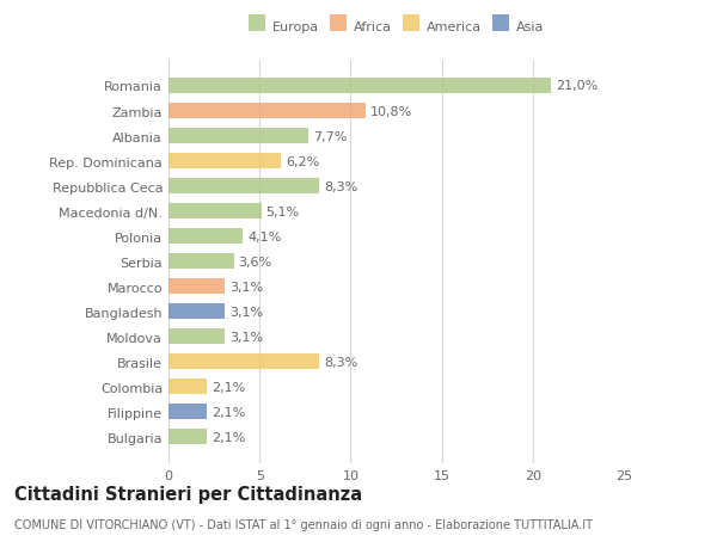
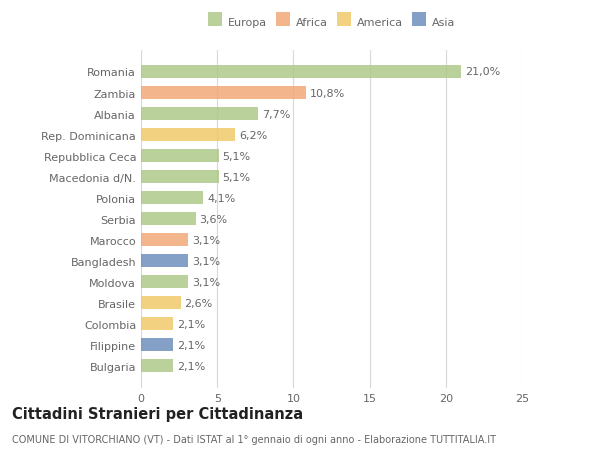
Repubblica Ceca: 8,3% -> 5,1%
Brasile: 8,3% -> 2,6%
